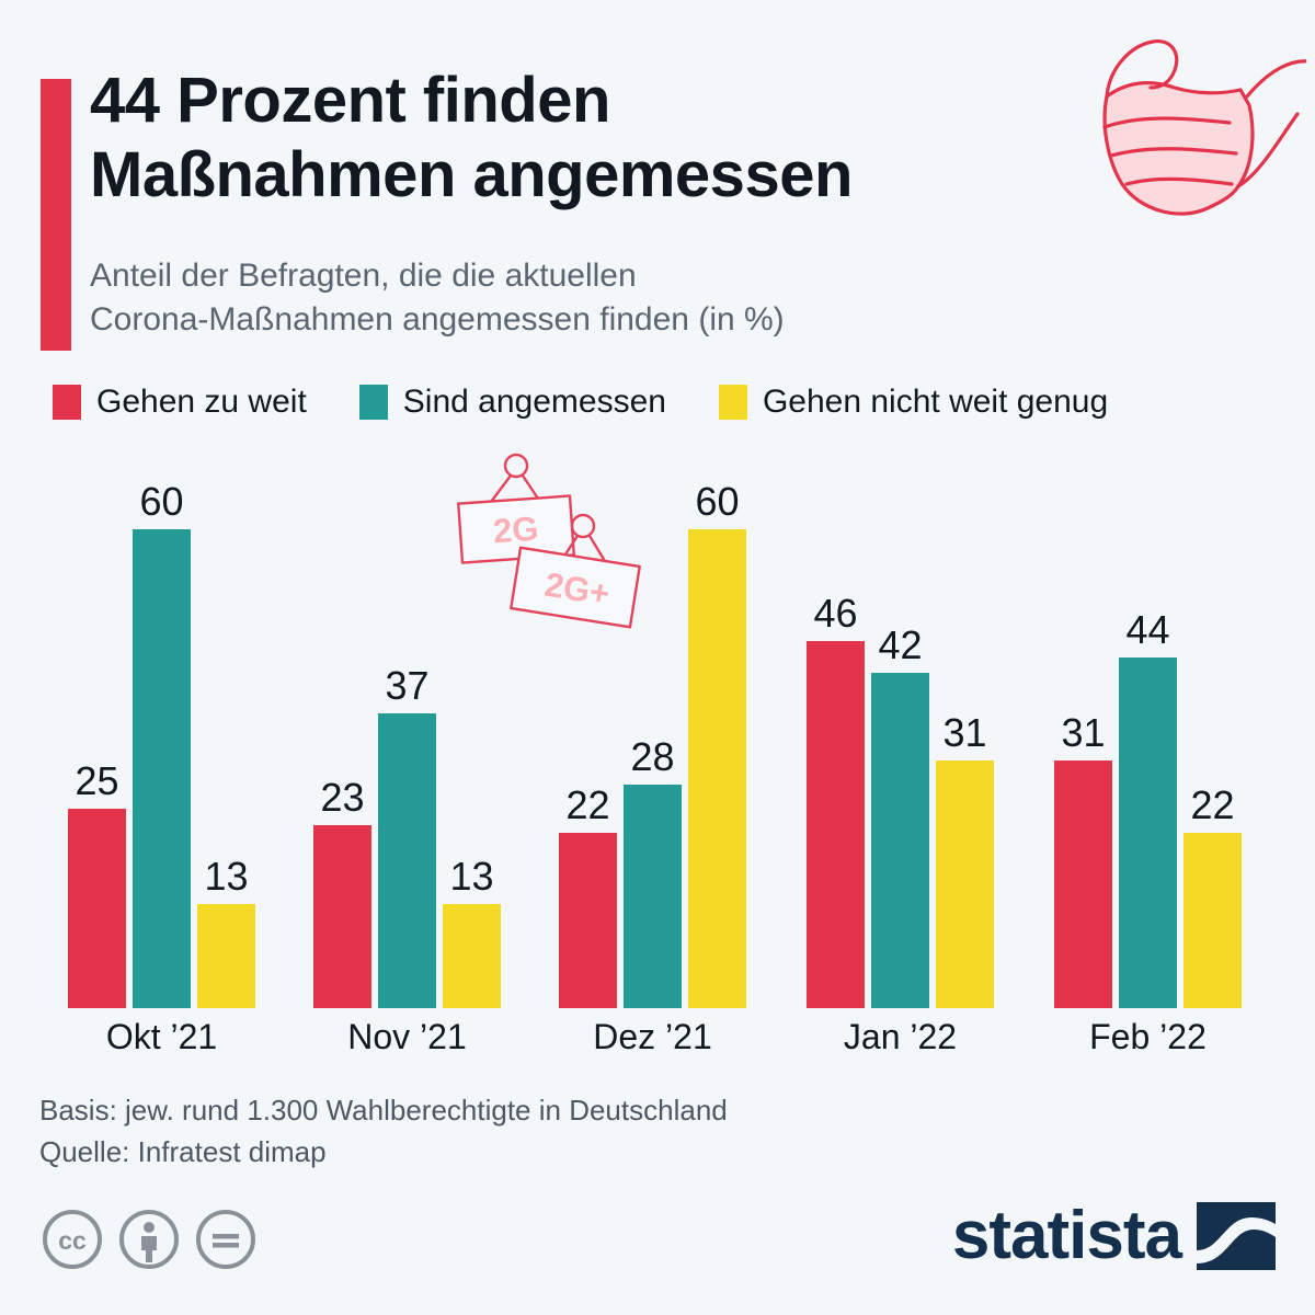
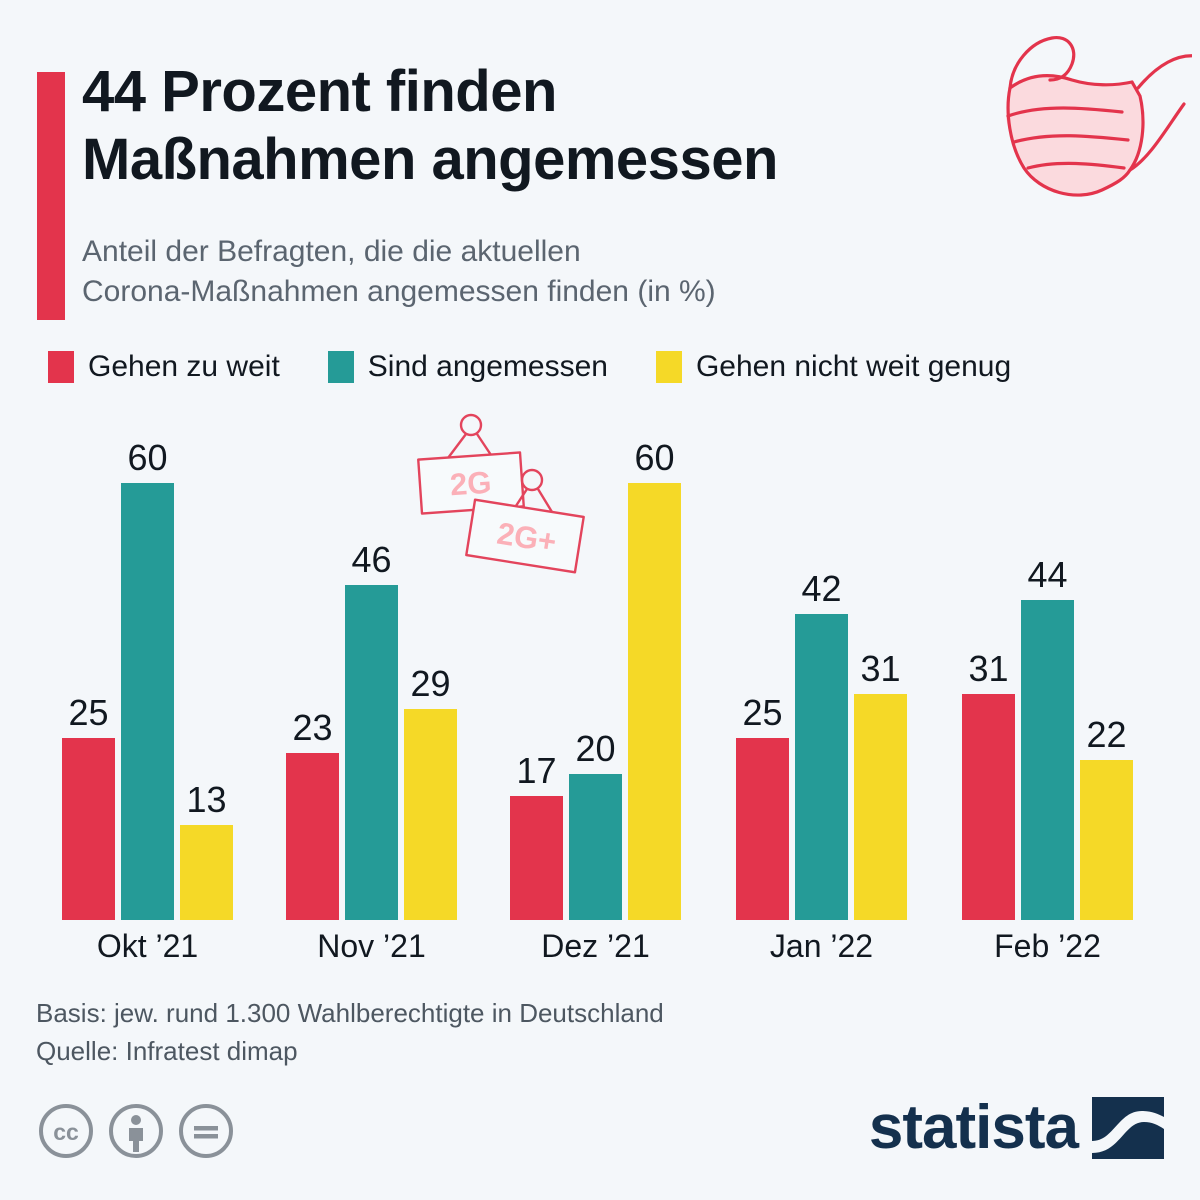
Sind angemessen/Nov ’21: 37 -> 46
Gehen nicht weit genug/Nov ’21: 13 -> 29
Gehen zu weit/Dez ’21: 22 -> 17
Sind angemessen/Dez ’21: 28 -> 20
Gehen zu weit/Jan ’22: 46 -> 25
